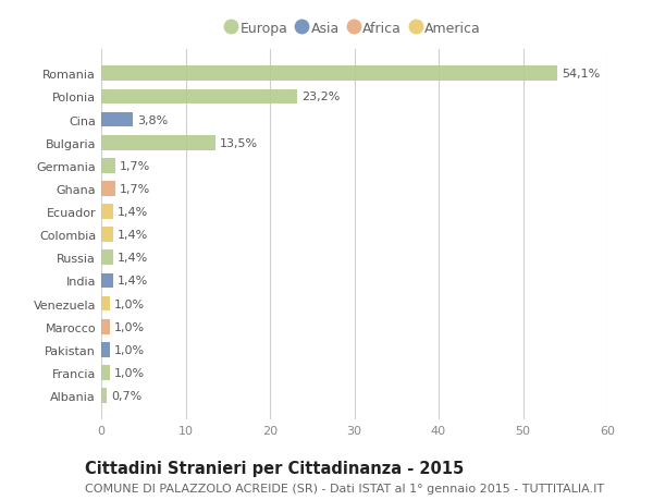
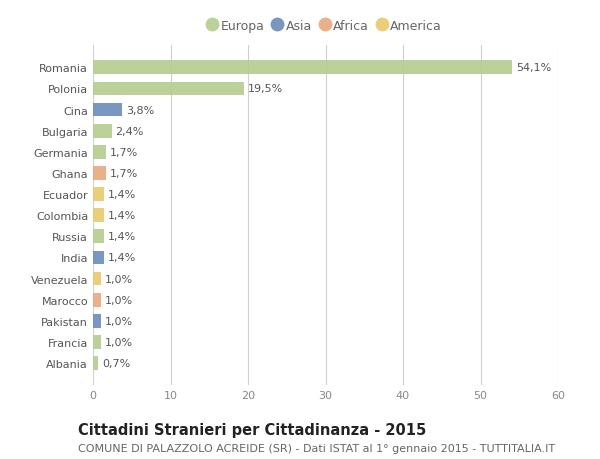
Polonia: 23,2% -> 19,5%
Bulgaria: 13,5% -> 2,4%
